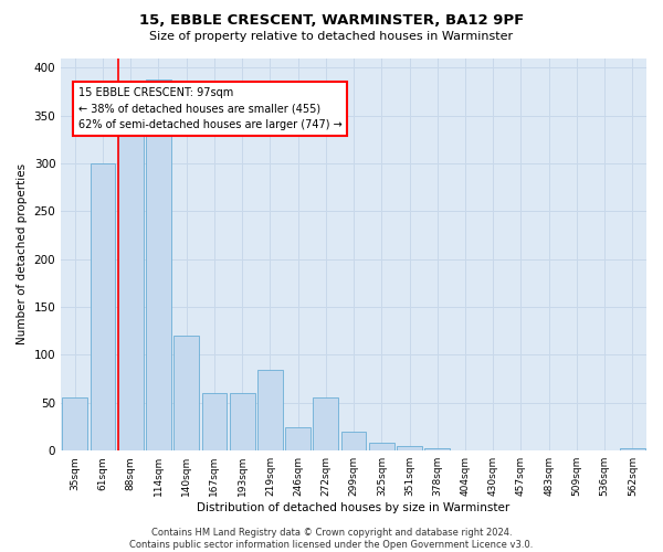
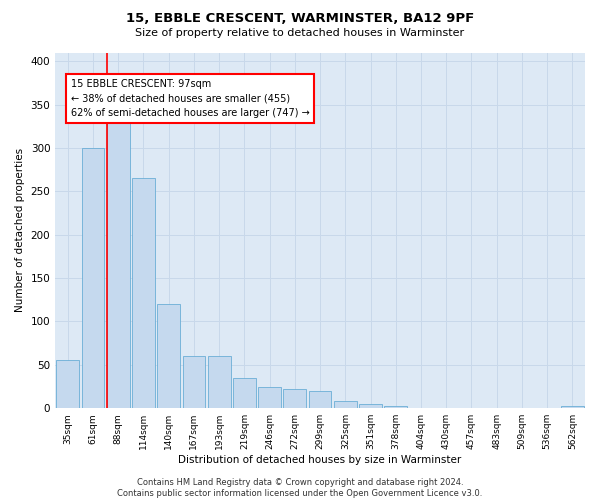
114sqm: 388 -> 265
219sqm: 84 -> 35
272sqm: 56 -> 22
